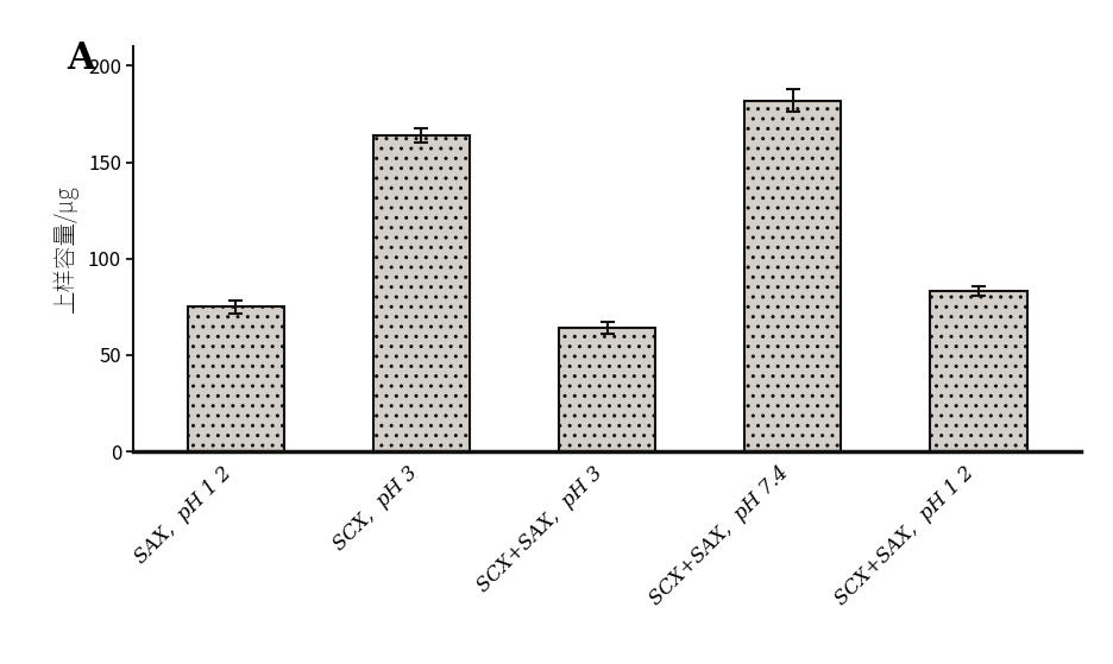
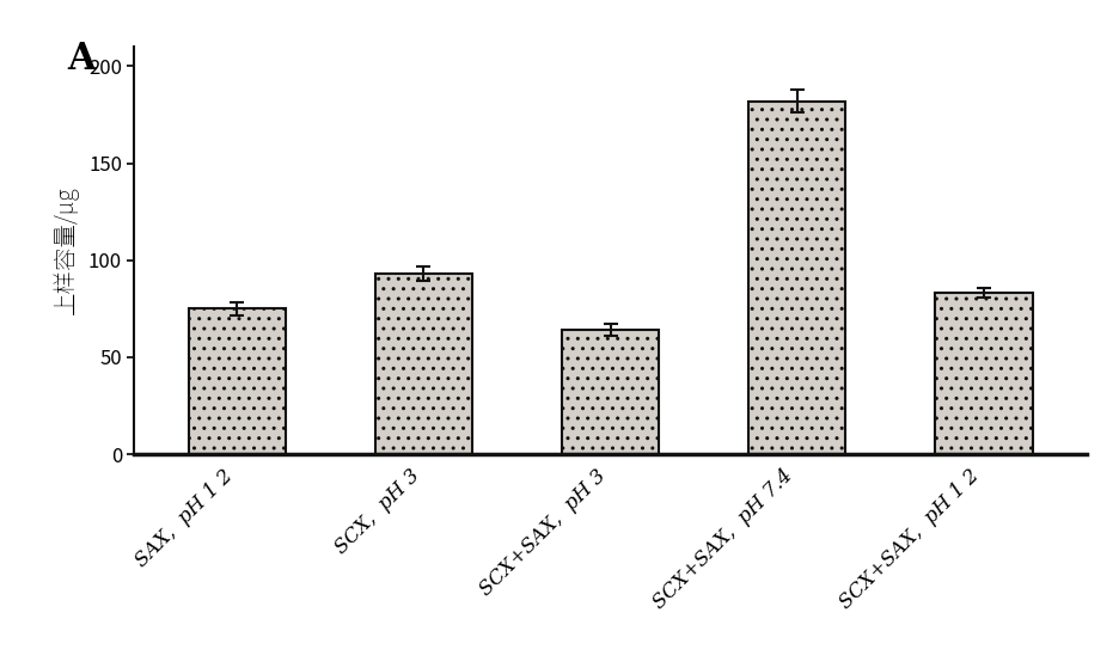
SCX, pH 3: 164 -> 93
